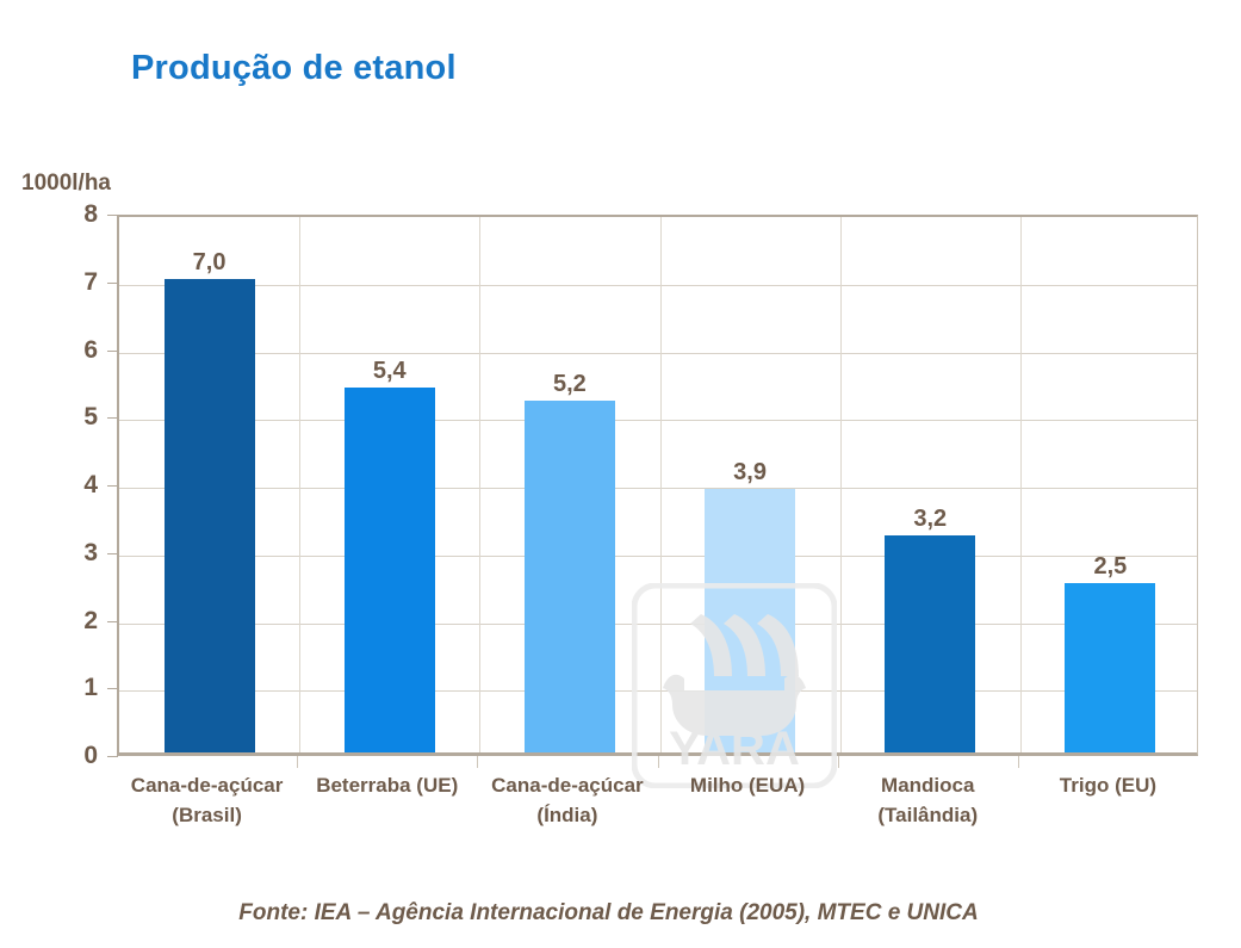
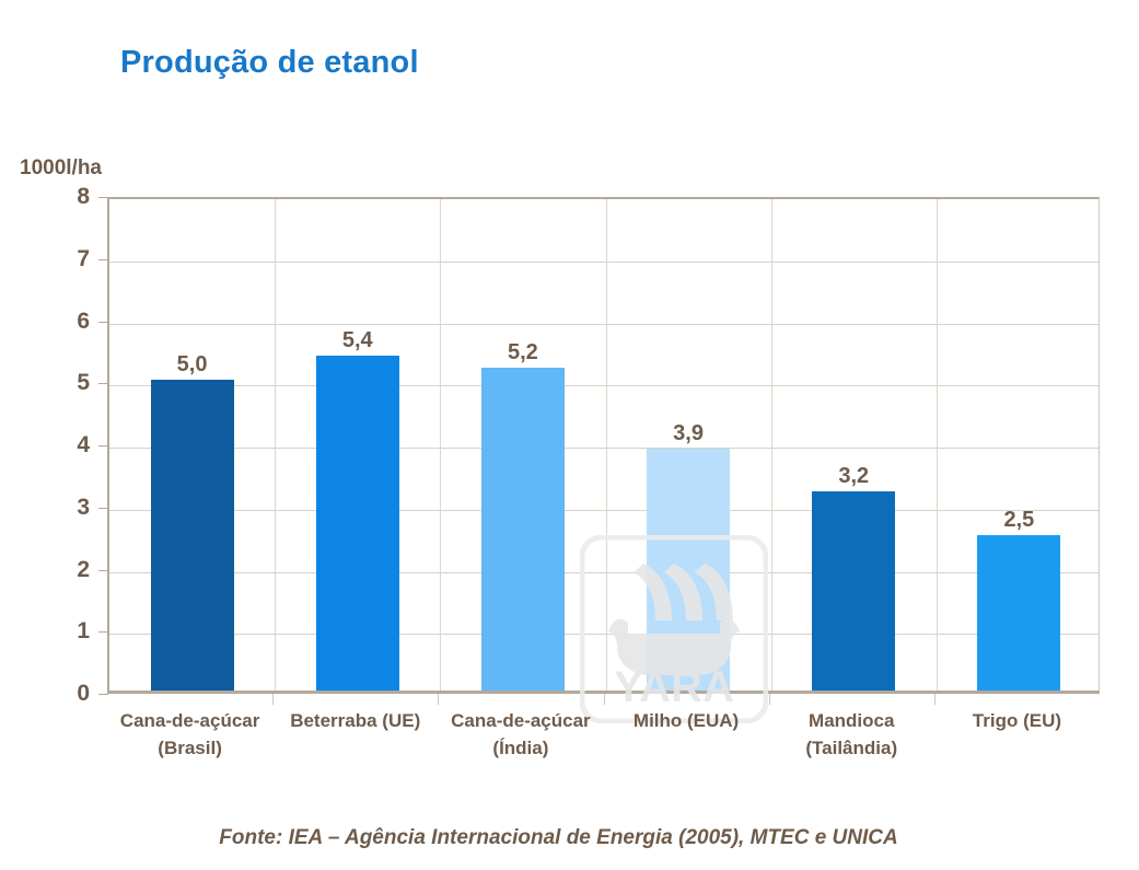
Cana-de-açúcar (Brasil): 7,0 -> 5,0
